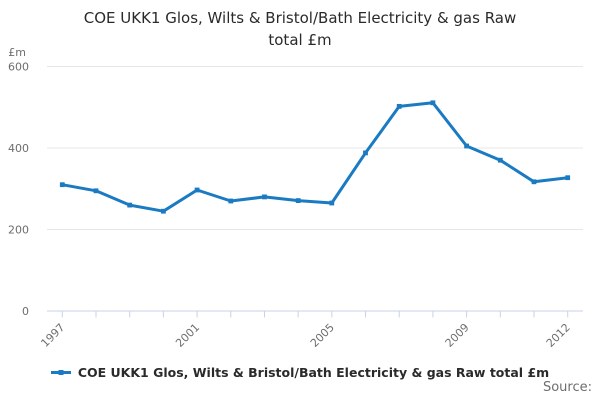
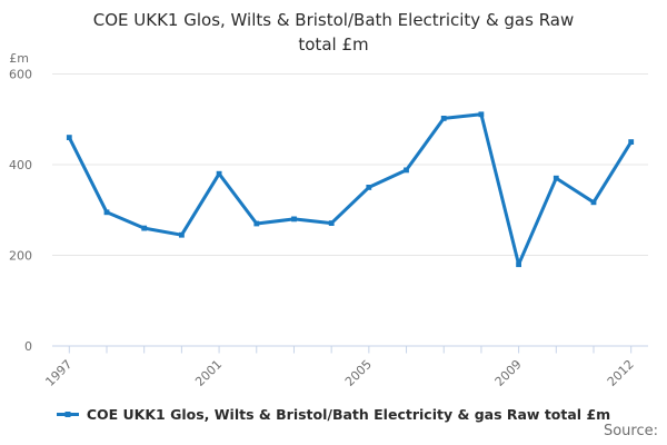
1997: 310 -> 460
2001: 300 -> 380
2005: 260 -> 350
2009: 400 -> 180
2012: 330 -> 450
